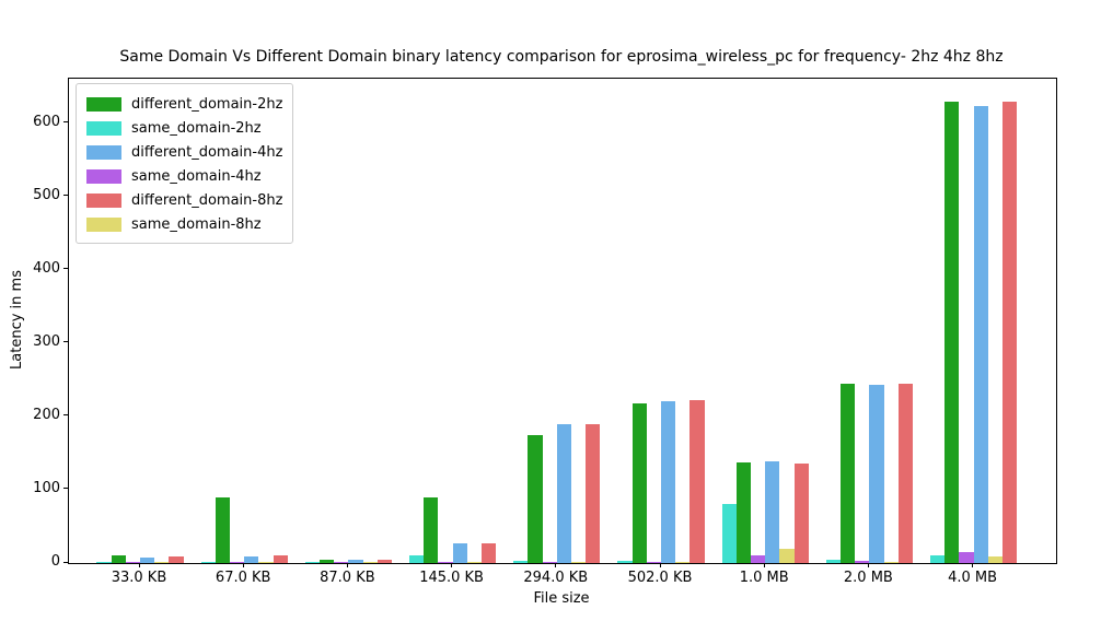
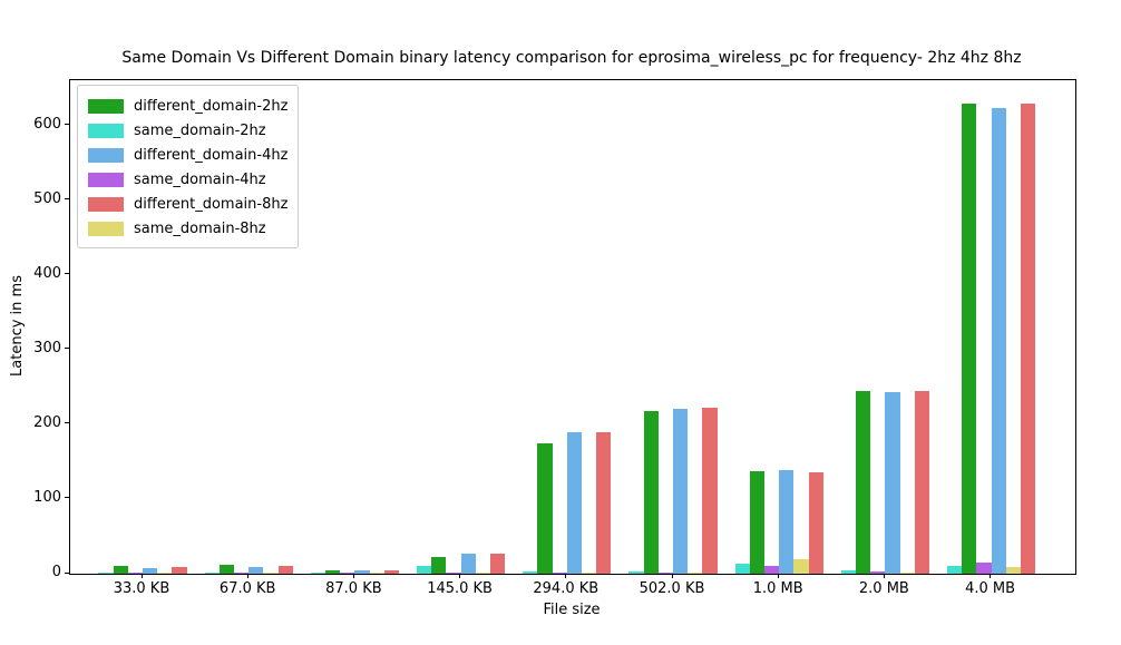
different_domain-2hz/67.0 KB: 90 -> 10
different_domain-2hz/145.0 KB: 90 -> 20
same_domain-2hz/1.0 MB: 80 -> 10
